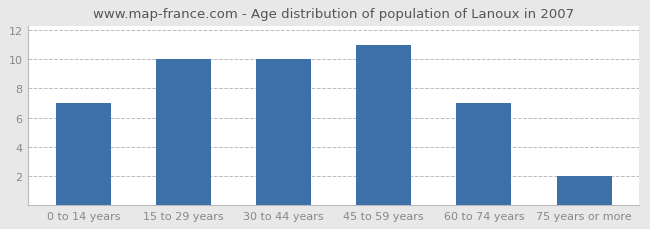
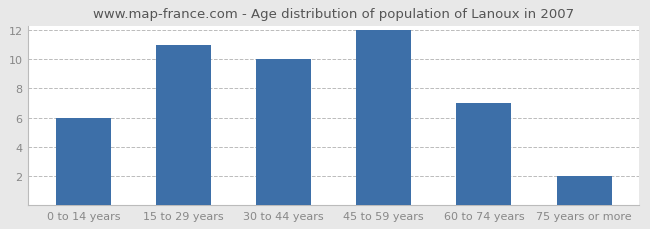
0 to 14 years: 7 -> 6
15 to 29 years: 10 -> 11
45 to 59 years: 11 -> 12
